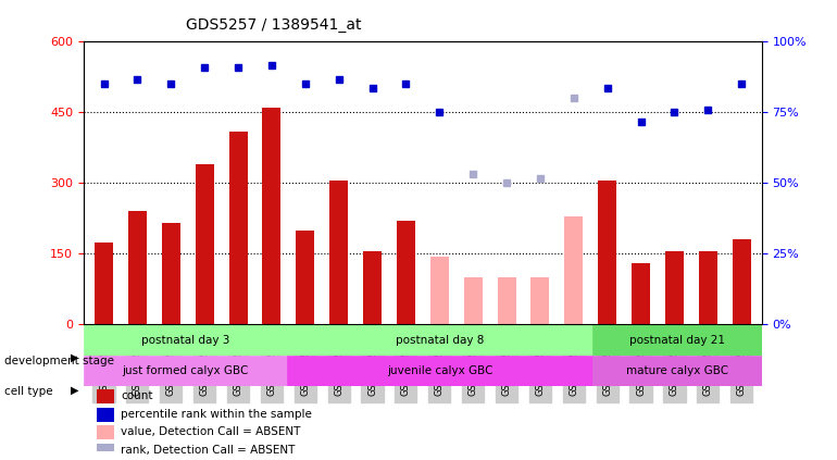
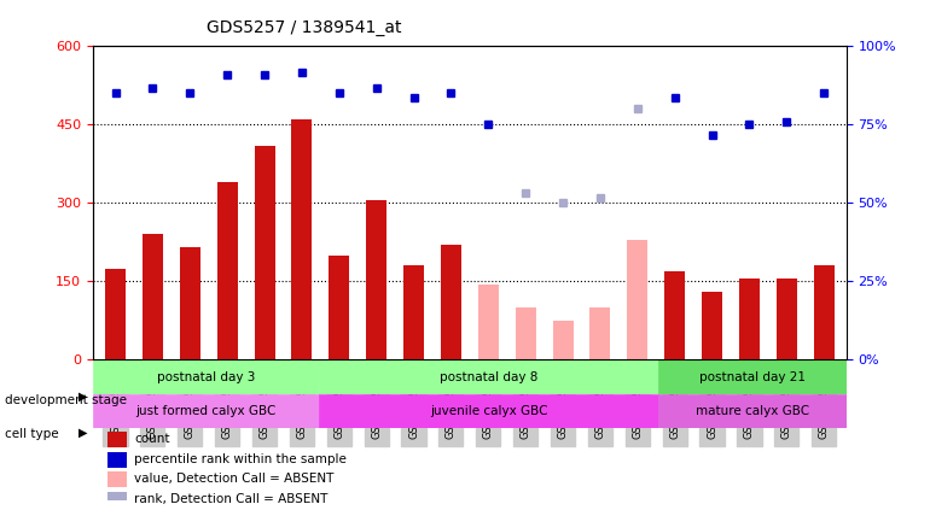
GSM1202432: 155 -> 180
GSM1202436: 100 -> 75
GSM1202439: 305 -> 170
